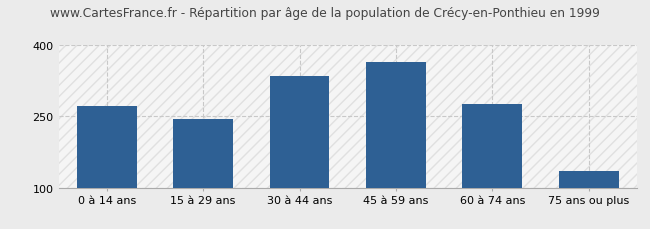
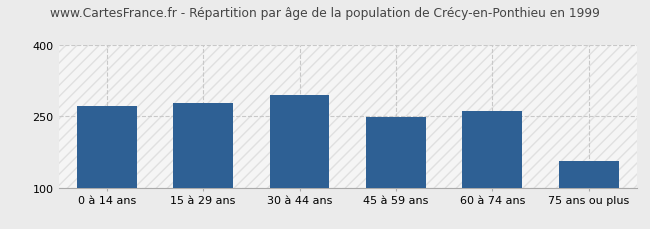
15 à 29 ans: 245 -> 278
30 à 44 ans: 335 -> 295
45 à 59 ans: 365 -> 248
60 à 74 ans: 275 -> 262
75 ans ou plus: 135 -> 155
